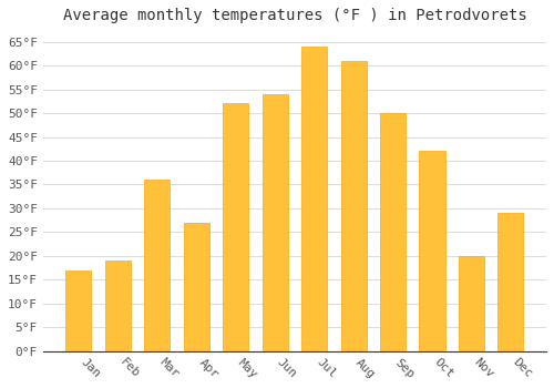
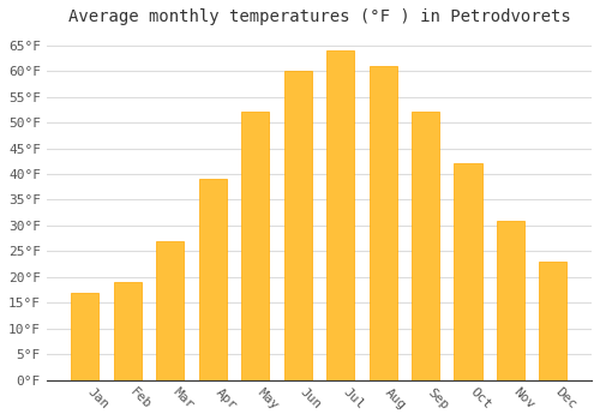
Mar: 36°F -> 27°F
Apr: 27°F -> 39°F
Jun: 54°F -> 60°F
Sep: 50°F -> 52°F
Nov: 20°F -> 31°F
Dec: 29°F -> 23°F
